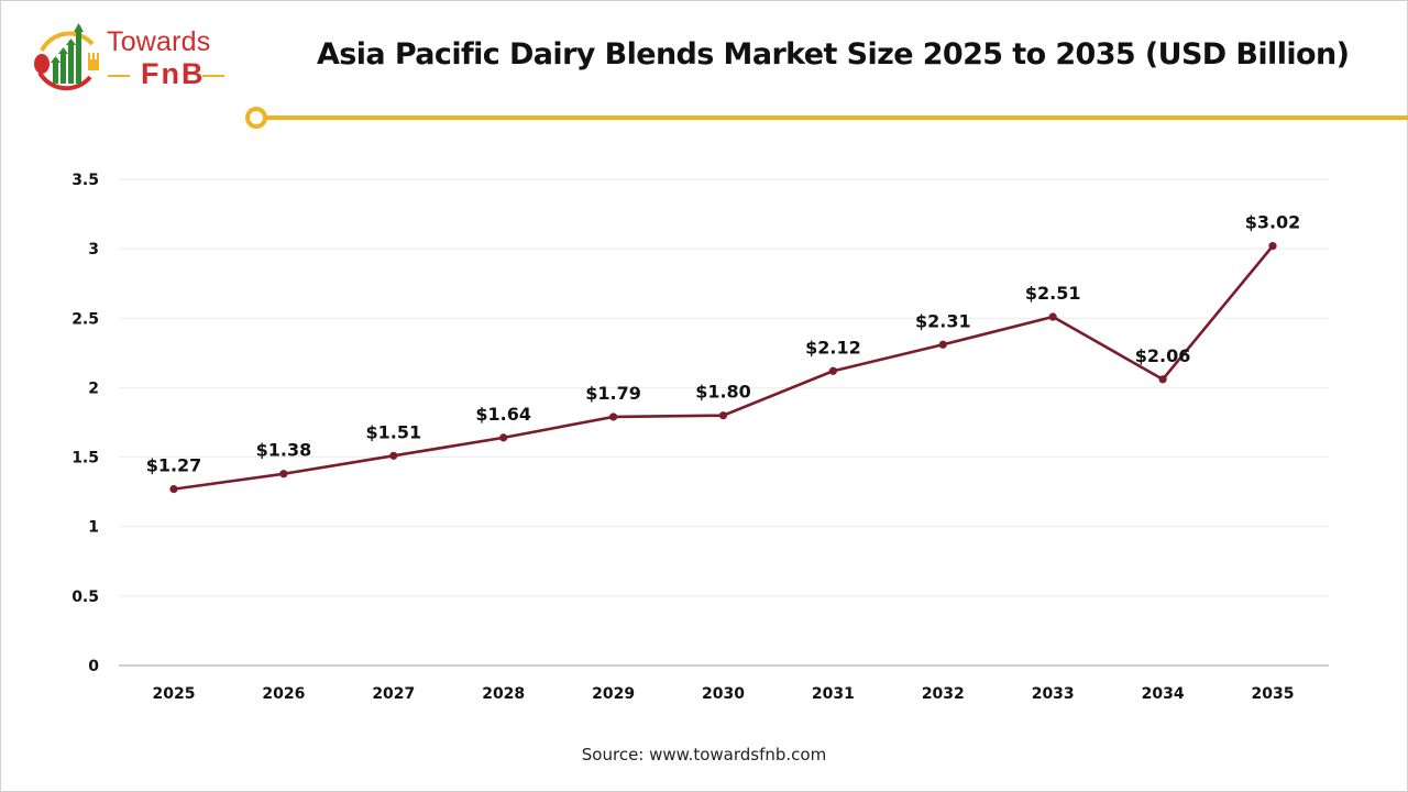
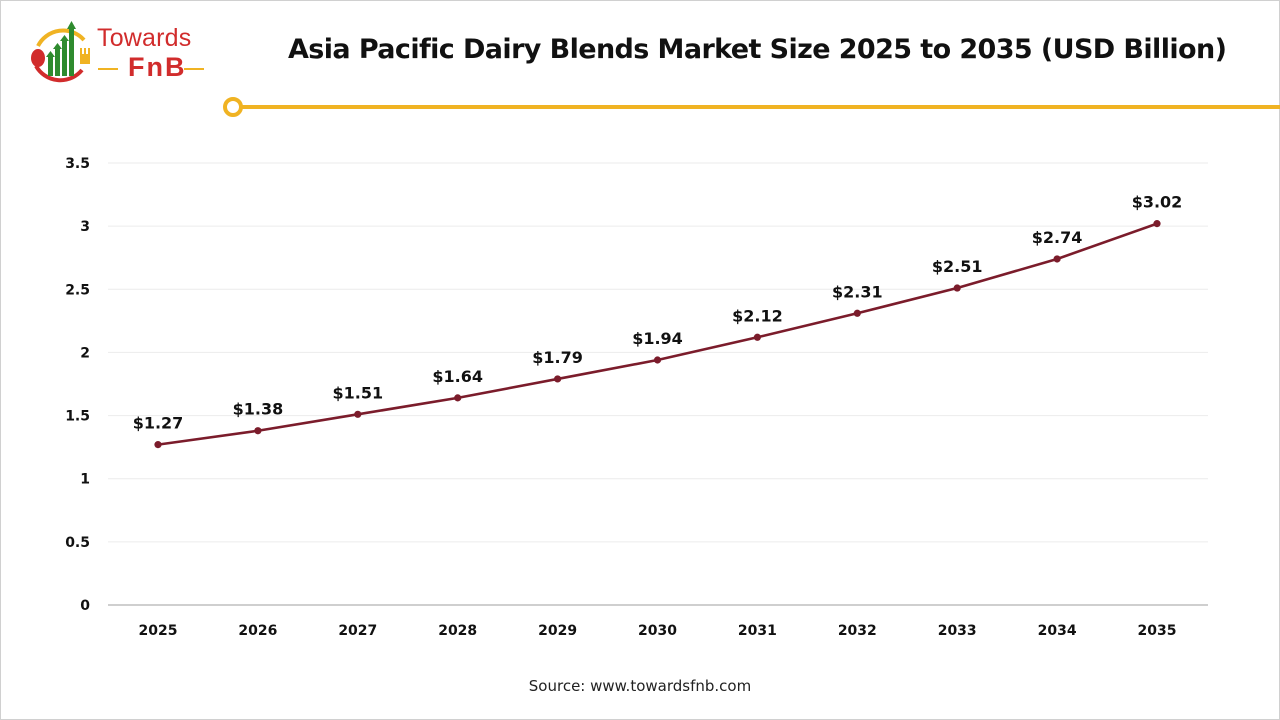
2030: $1.80 -> $1.94
2034: $2.06 -> $2.74
